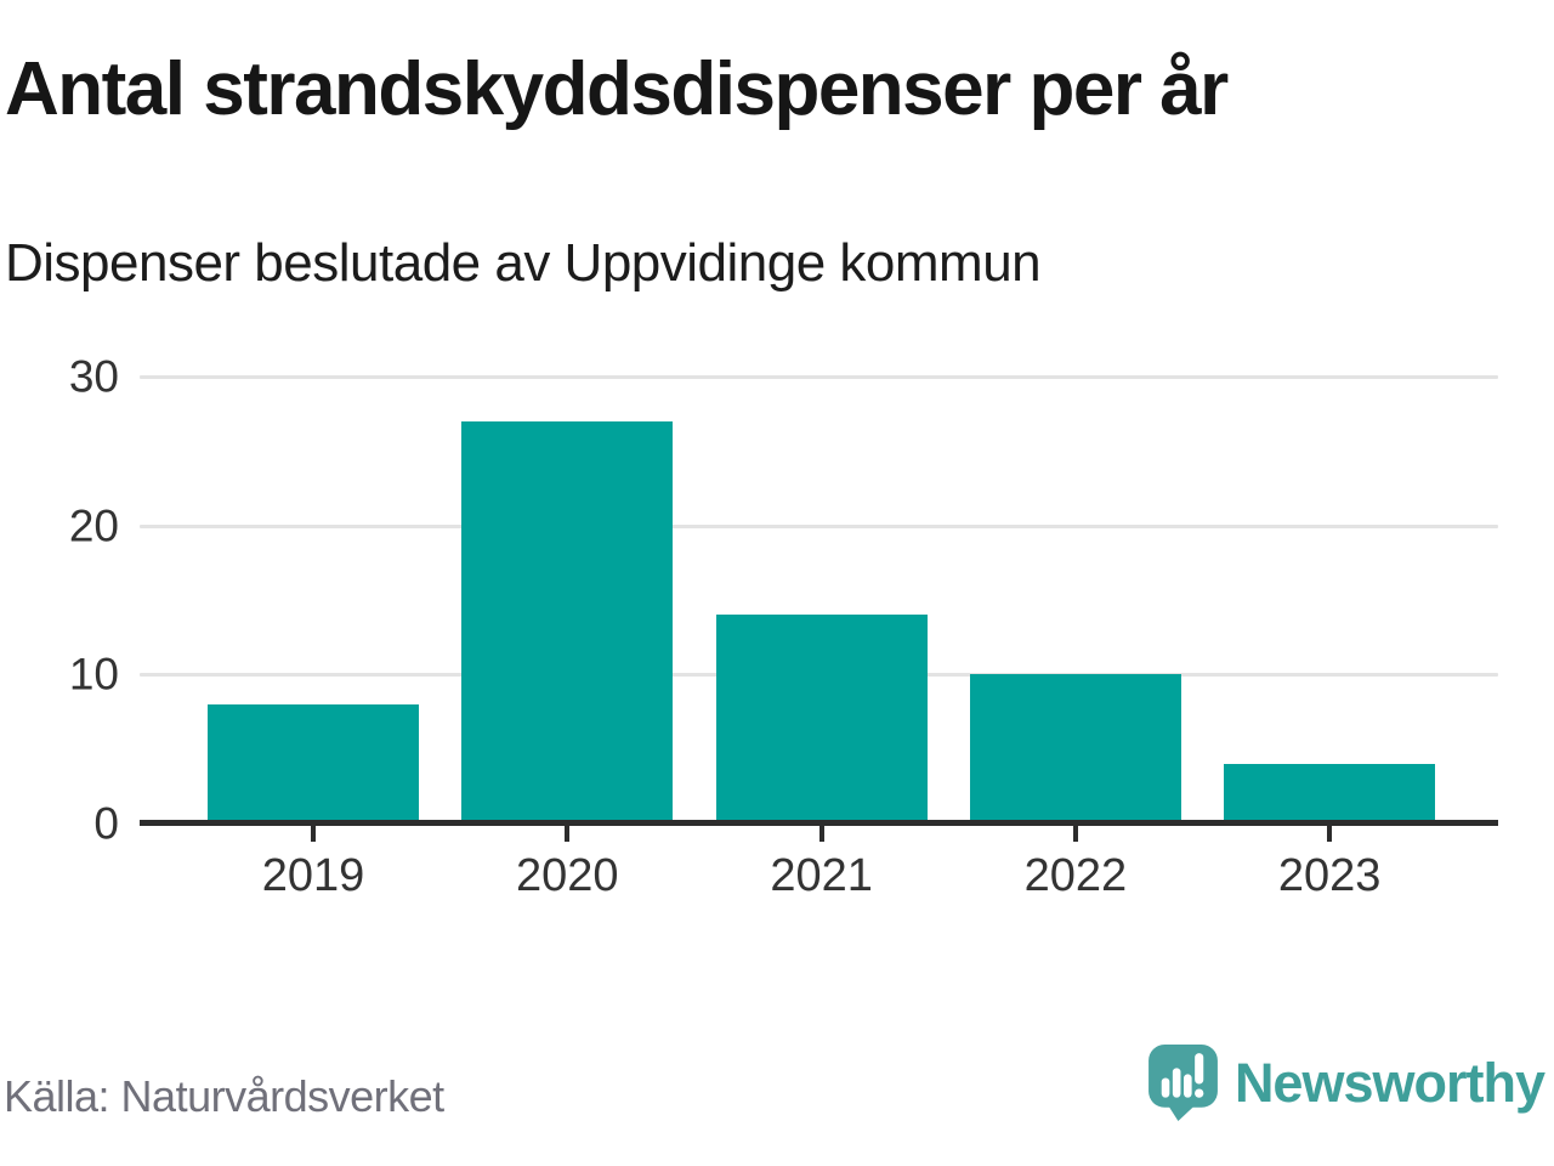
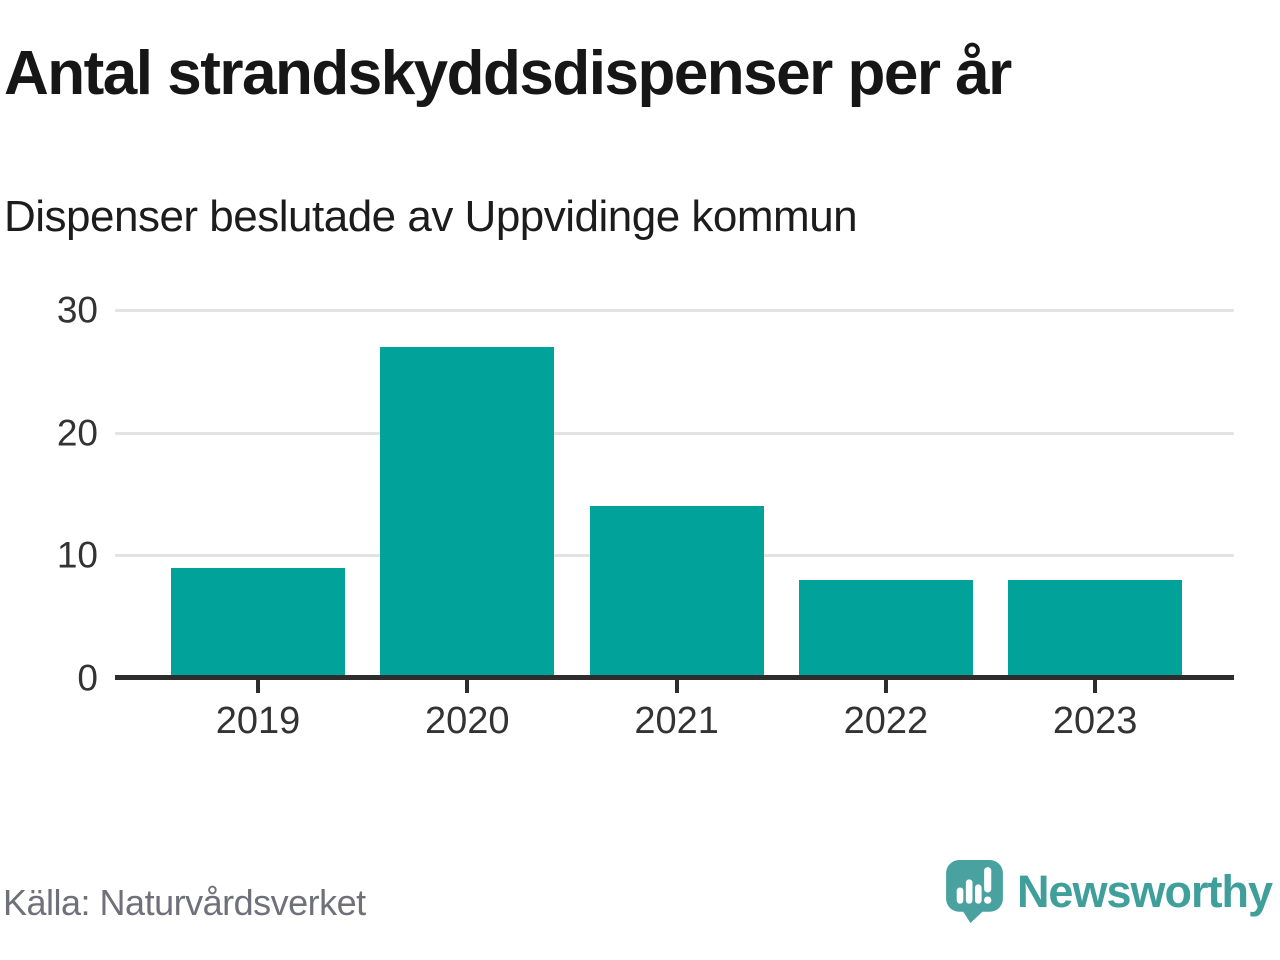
2019: 8 -> 9
2022: 10 -> 8
2023: 4 -> 8
